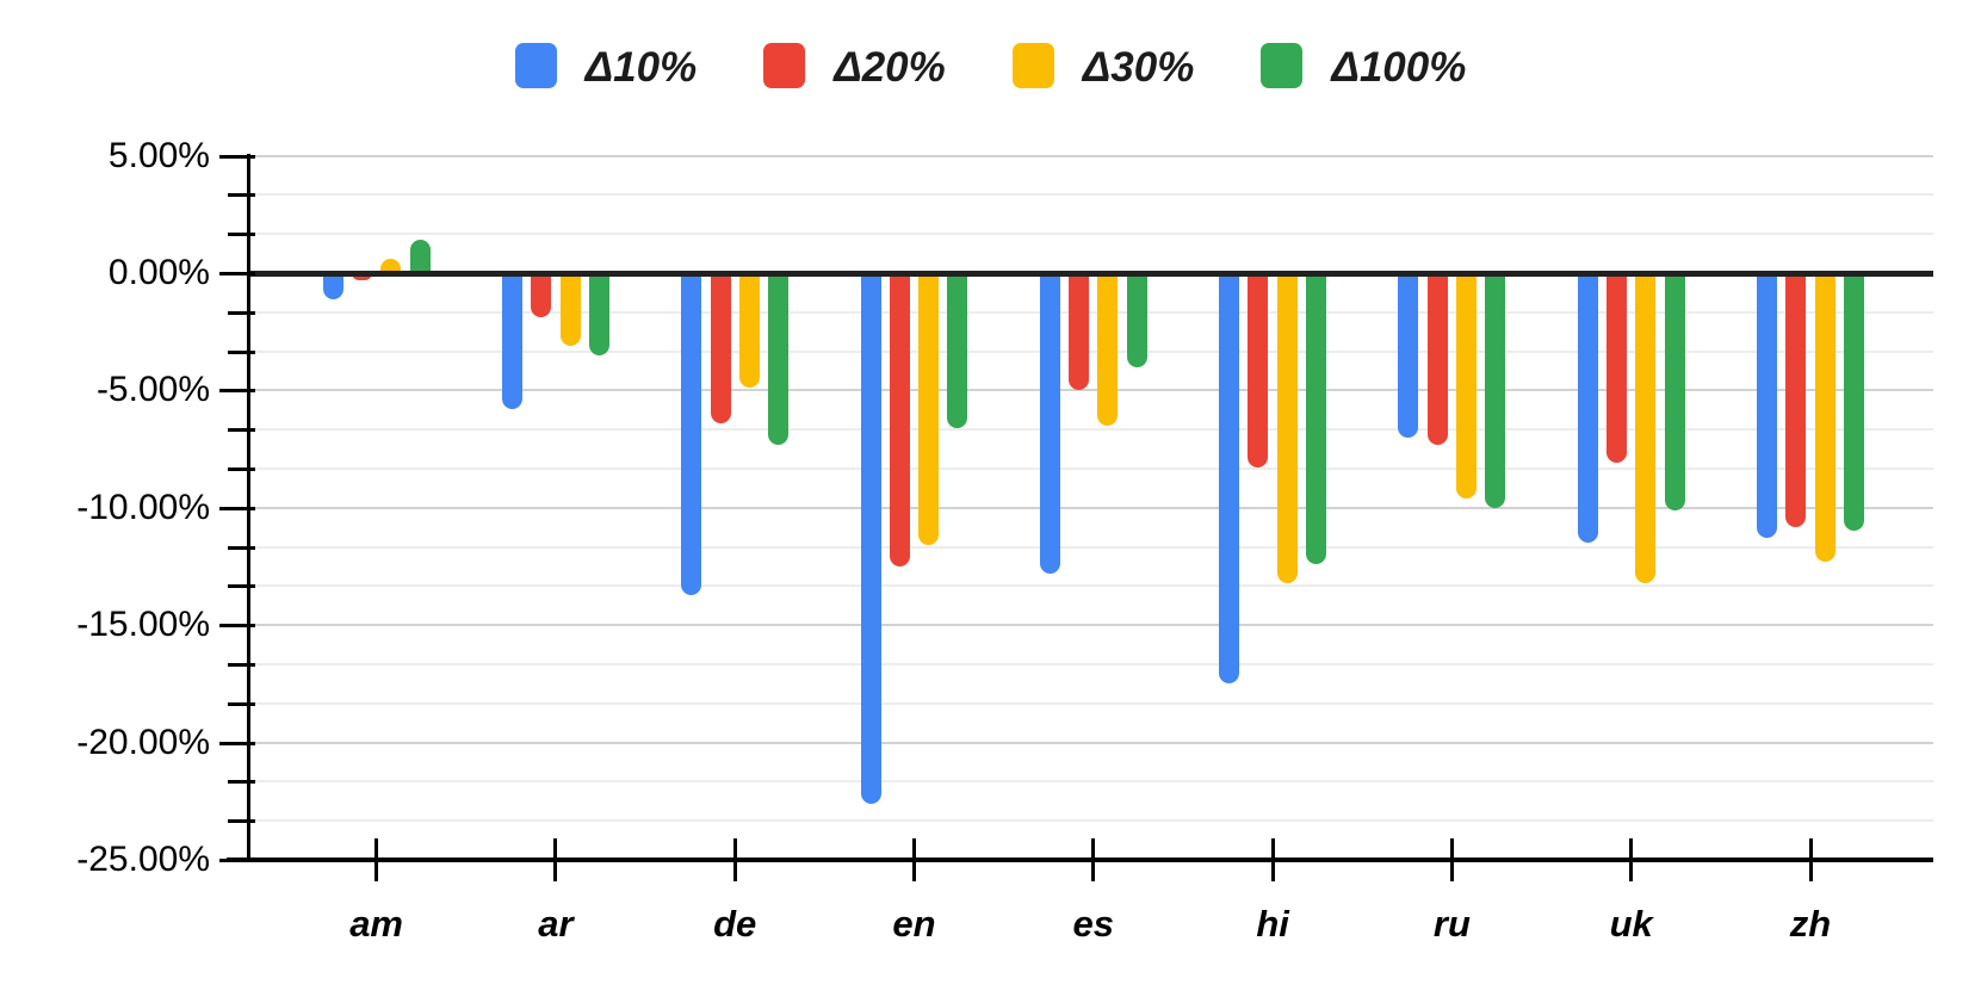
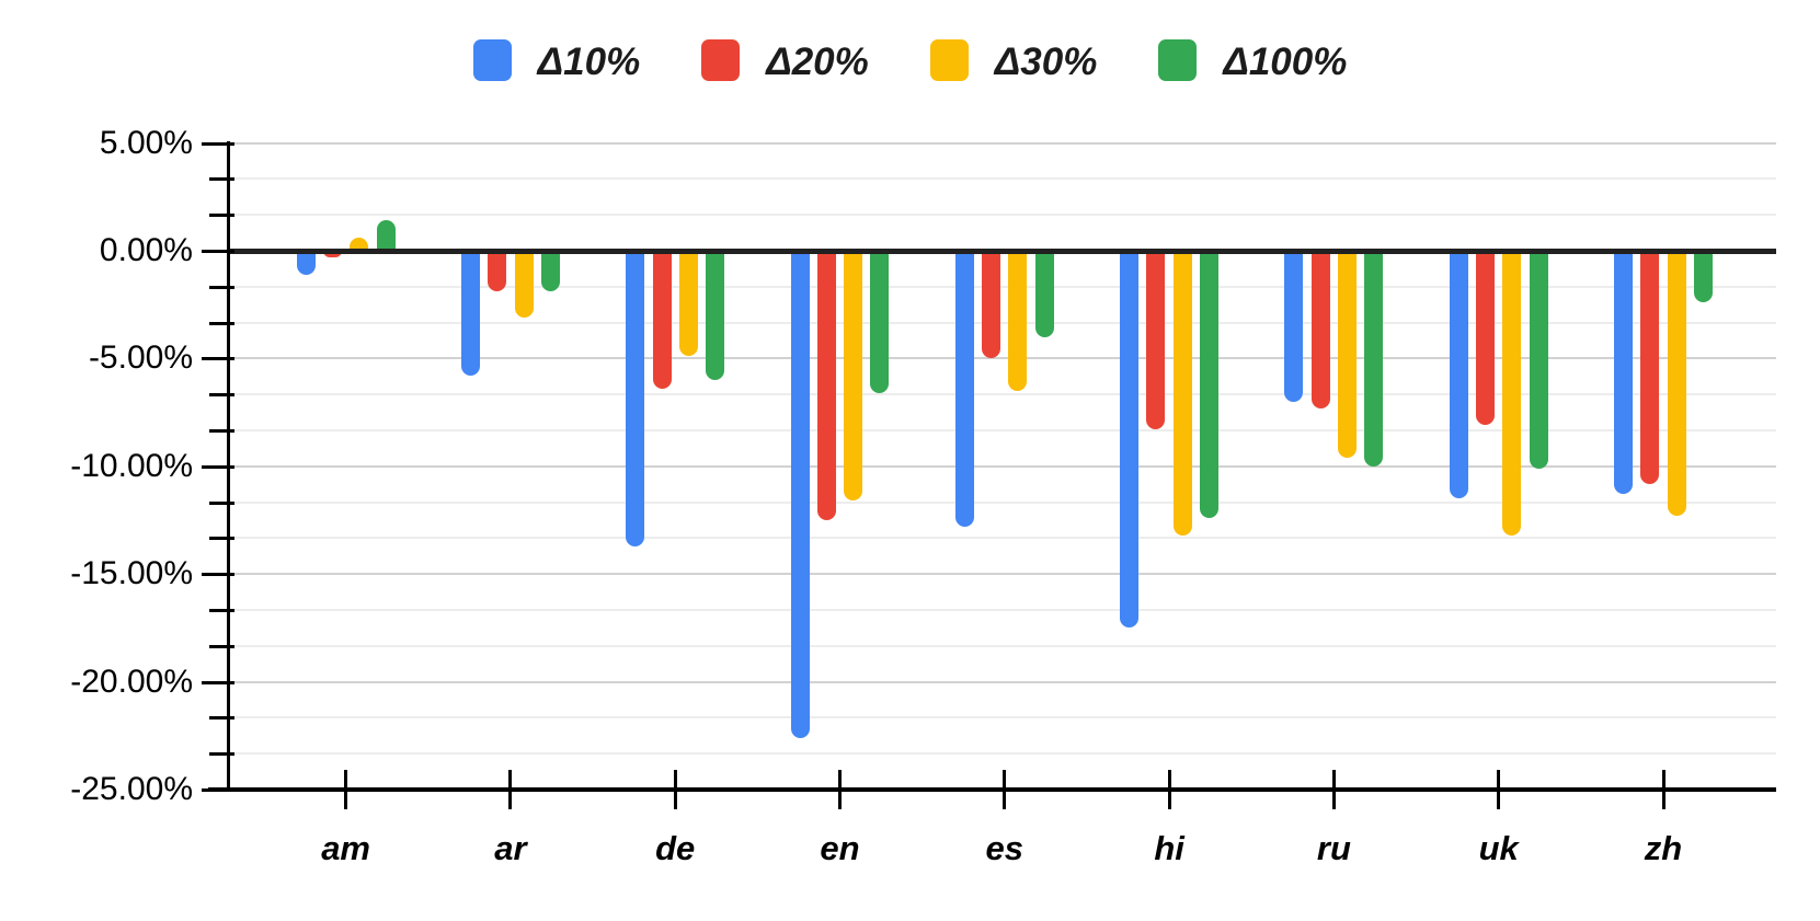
Δ100%/ar: -3.5% -> -1.9%
Δ100%/de: -7.3% -> -6.0%
Δ100%/zh: -11.0% -> -2.4%
